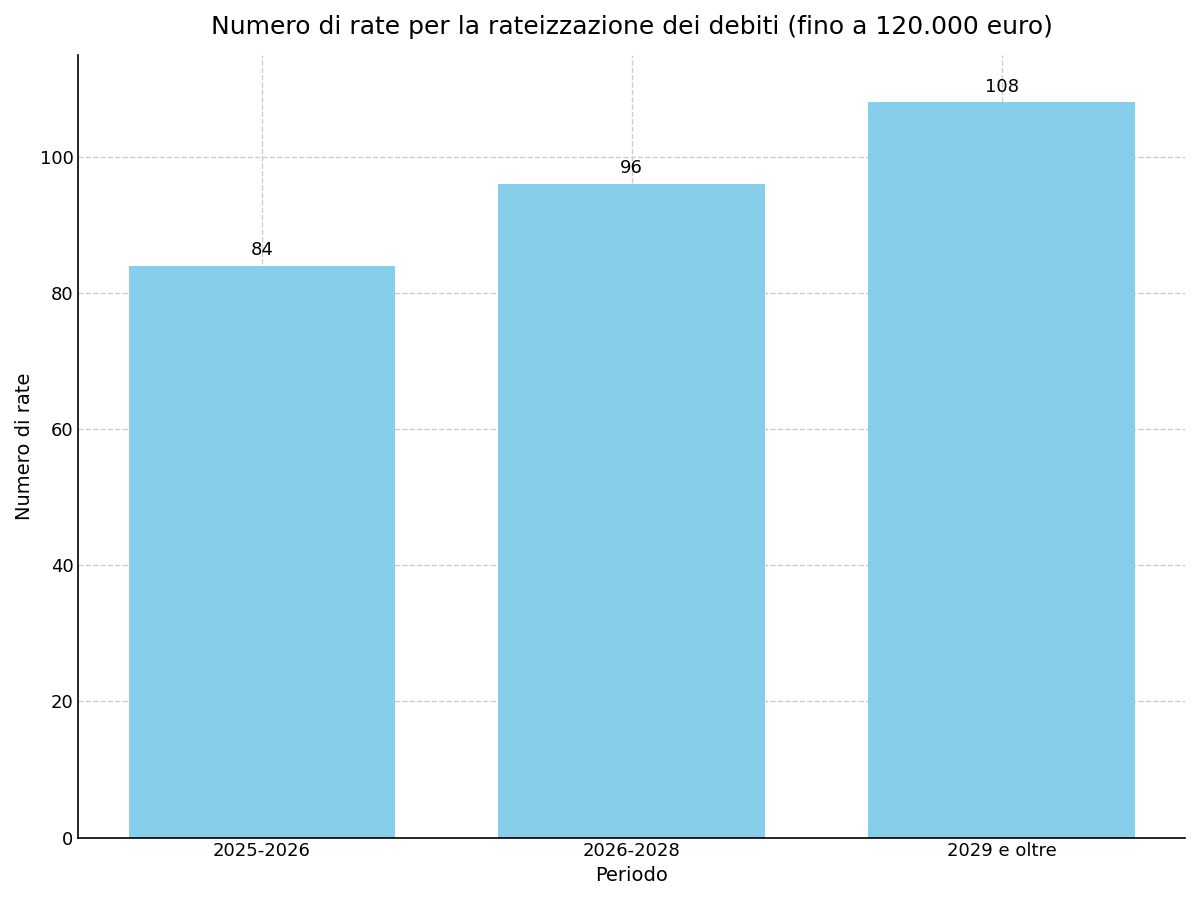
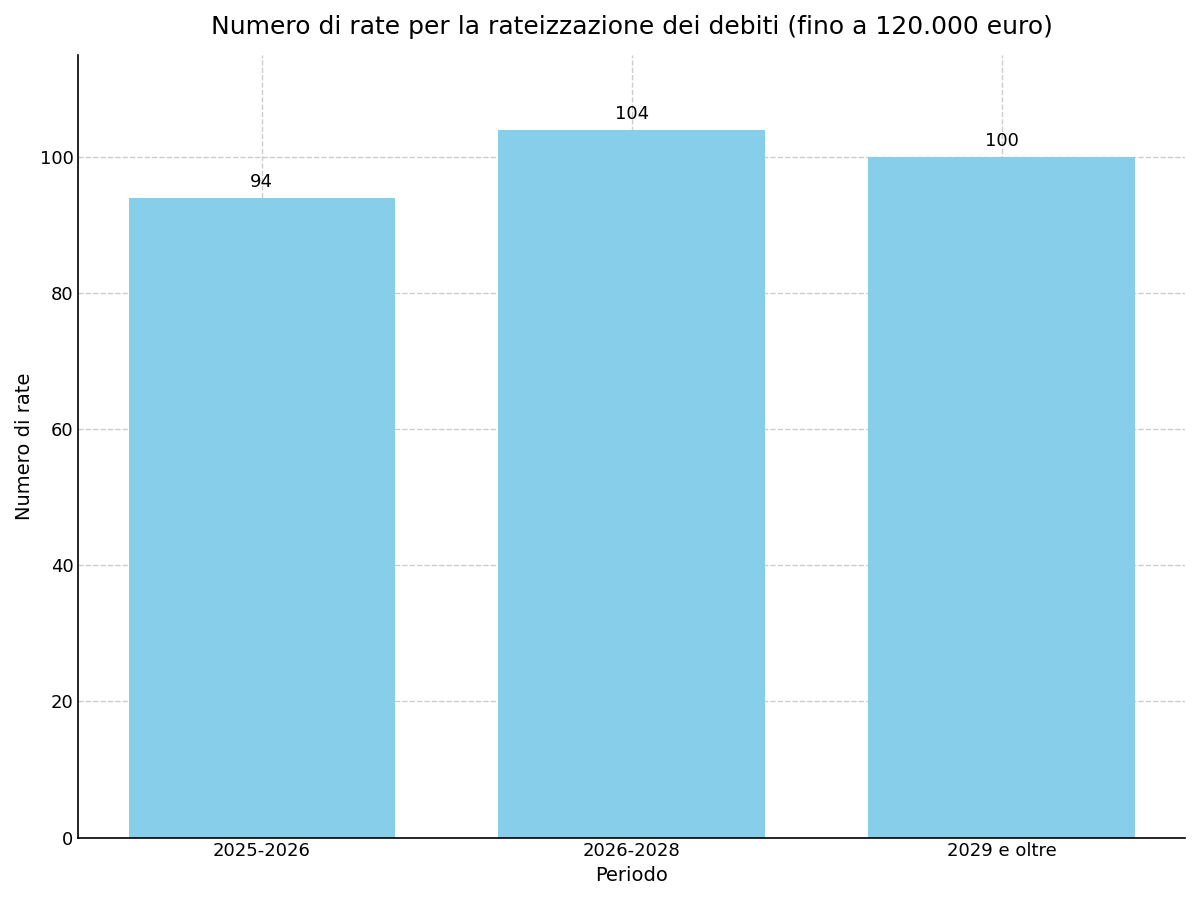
2025-2026: 84 -> 94
2026-2028: 96 -> 104
2029 e oltre: 108 -> 100
